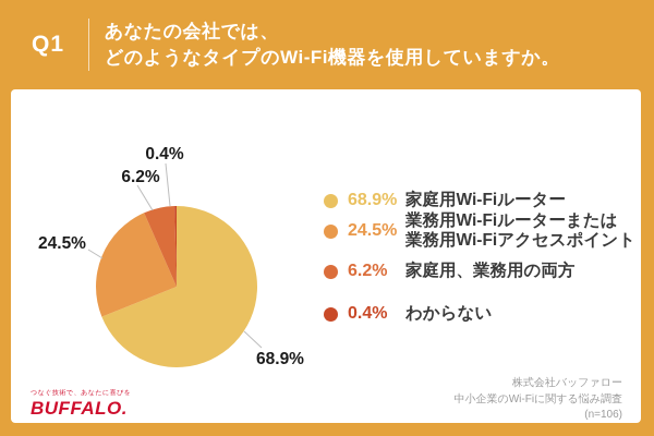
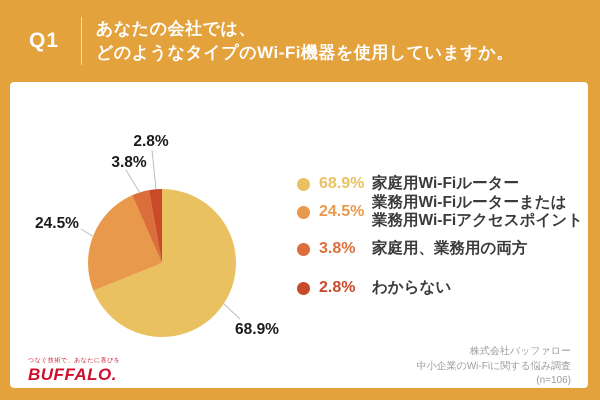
家庭用、業務用の両方: 6.2% -> 3.8%
わからない: 0.4% -> 2.8%
